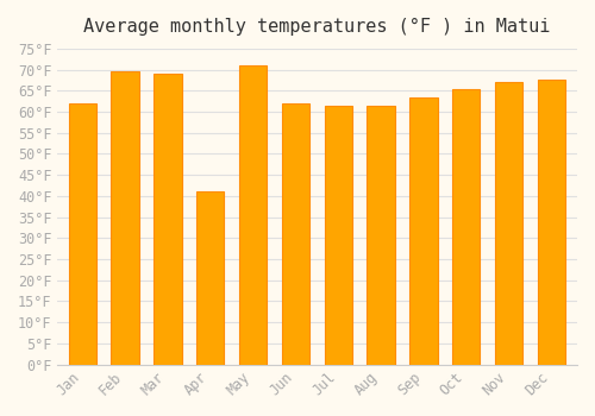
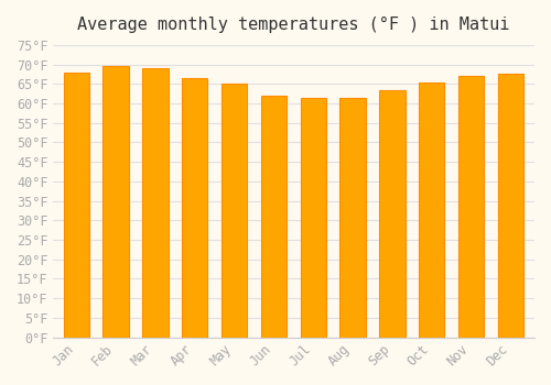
Jan: 62.0°F -> 68.0°F
Apr: 41.0°F -> 66.5°F
May: 71.0°F -> 65.0°F
